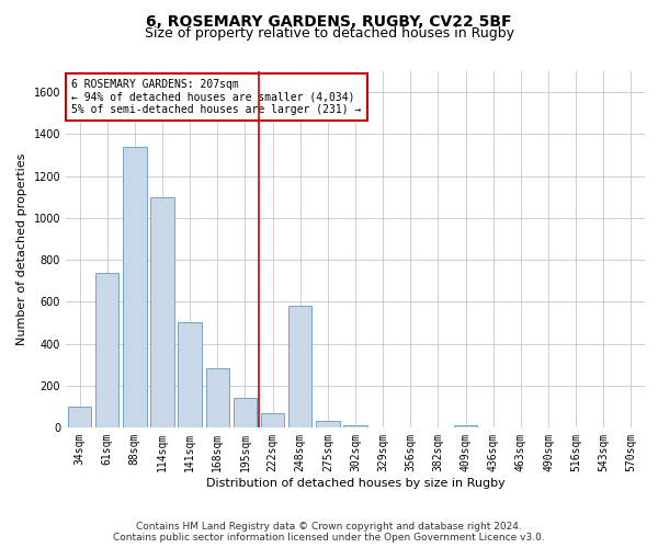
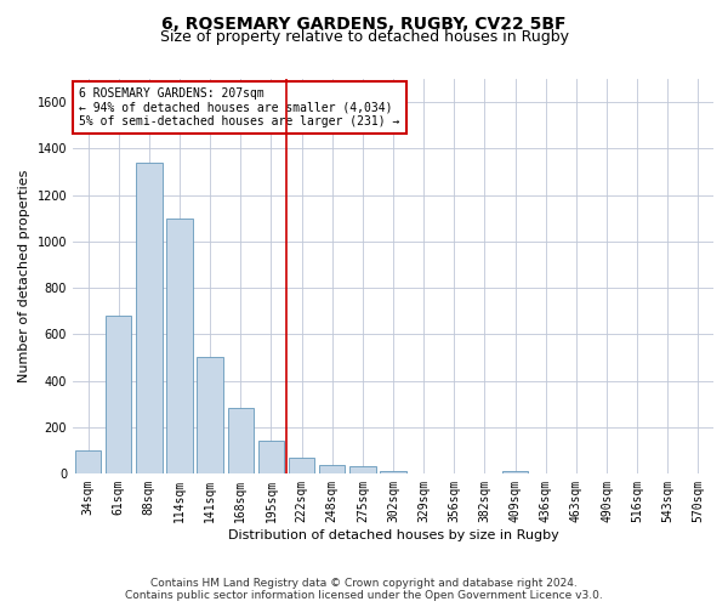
61sqm: 740 -> 680
248sqm: 580 -> 40
